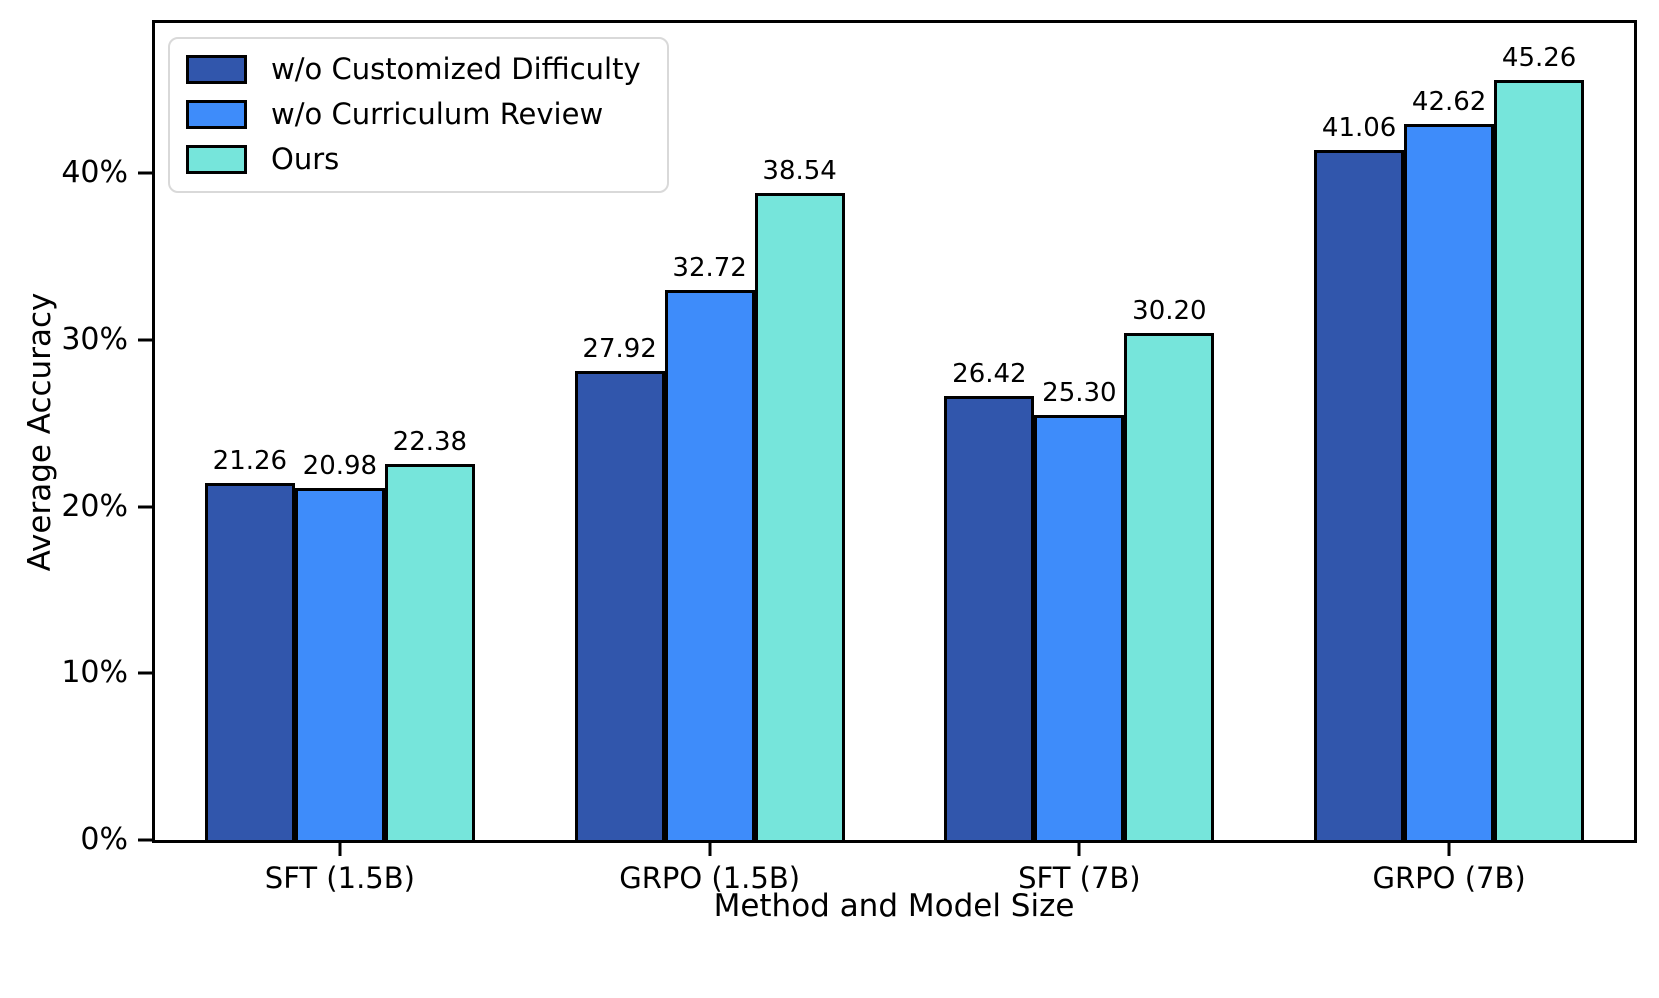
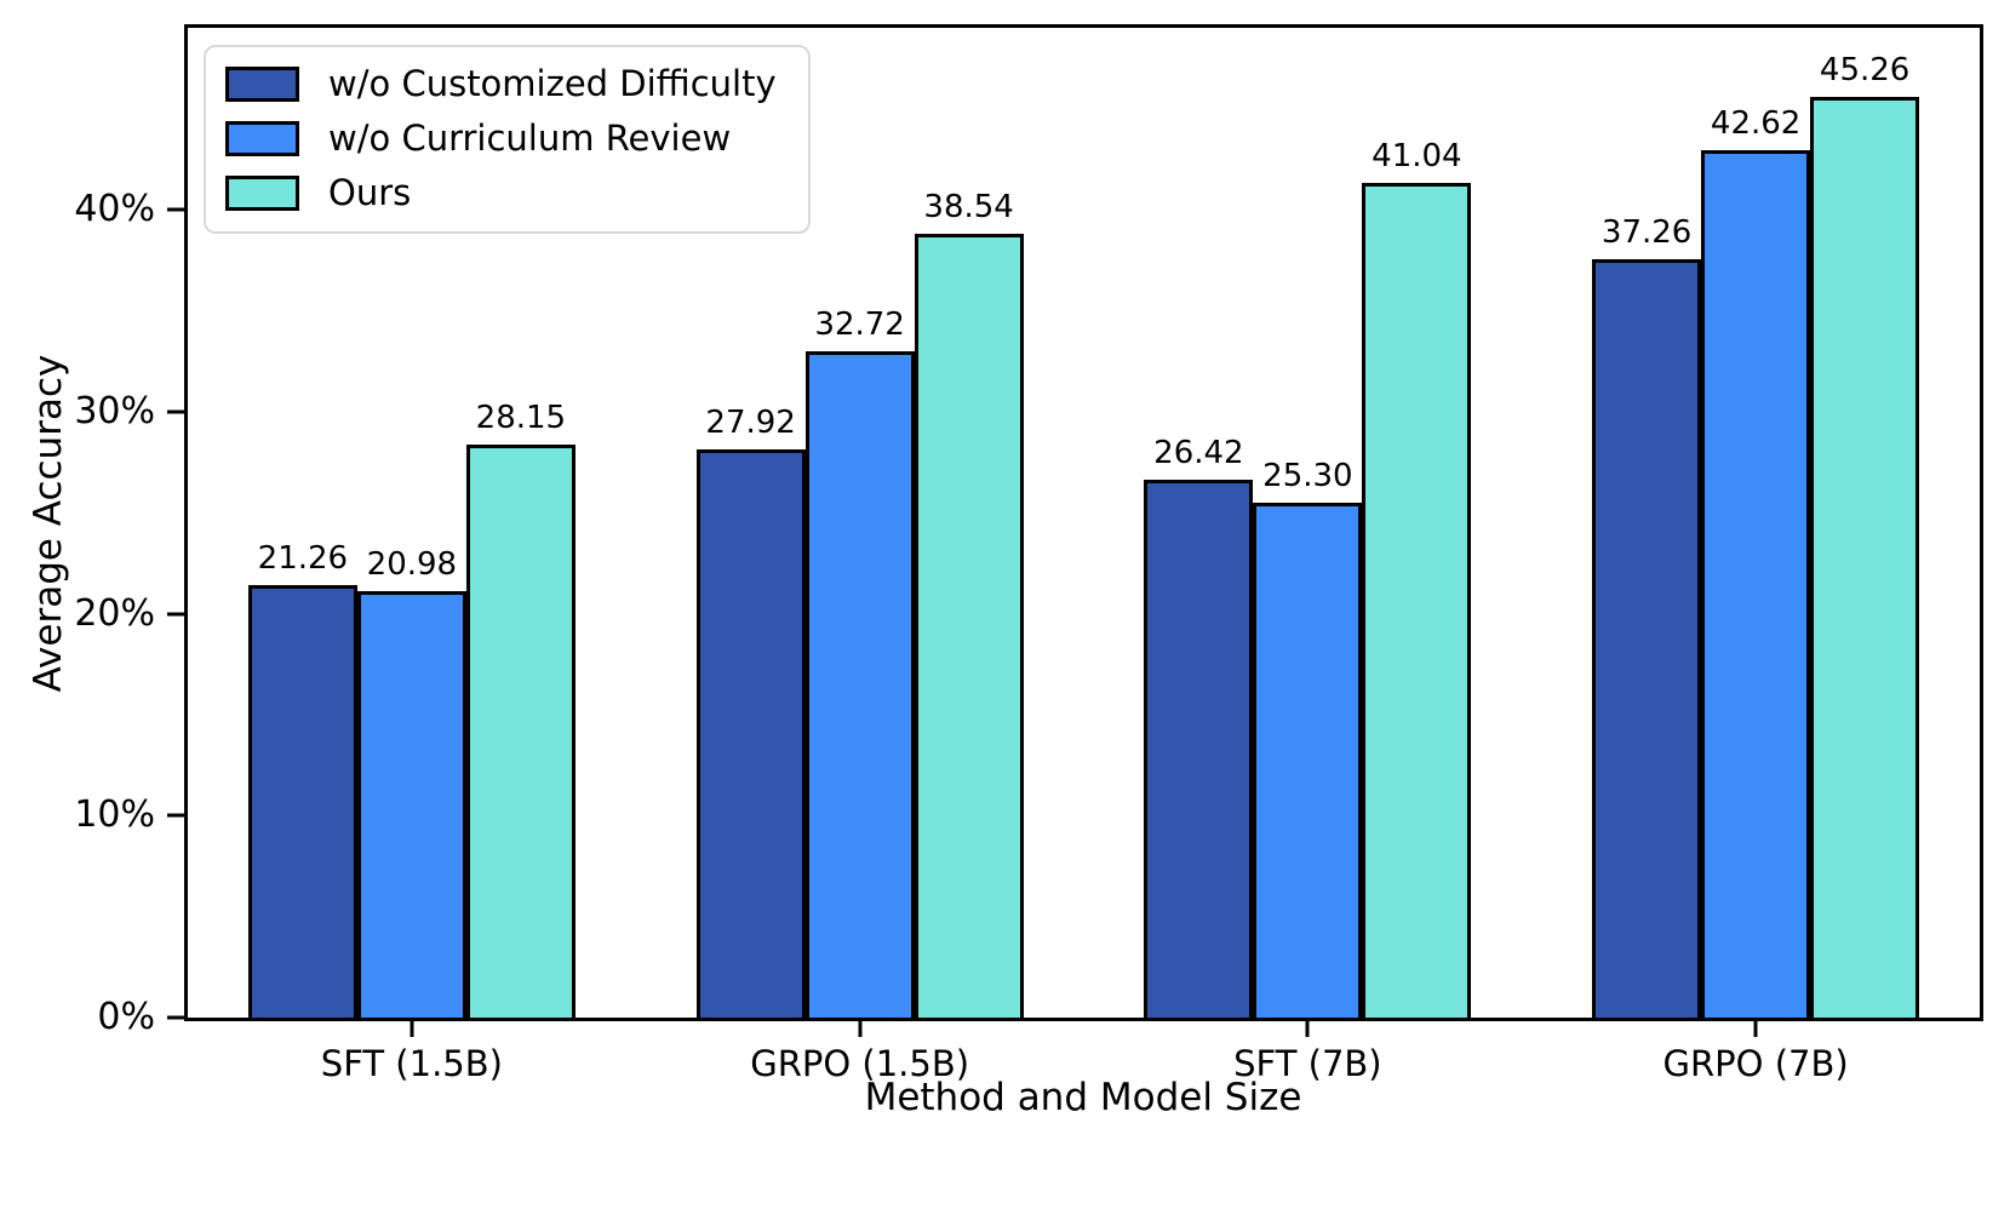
Ours/SFT (1.5B): 22.38 -> 28.15
Ours/SFT (7B): 30.20 -> 41.04
w/o Customized Difficulty/GRPO (7B): 41.06 -> 37.26
